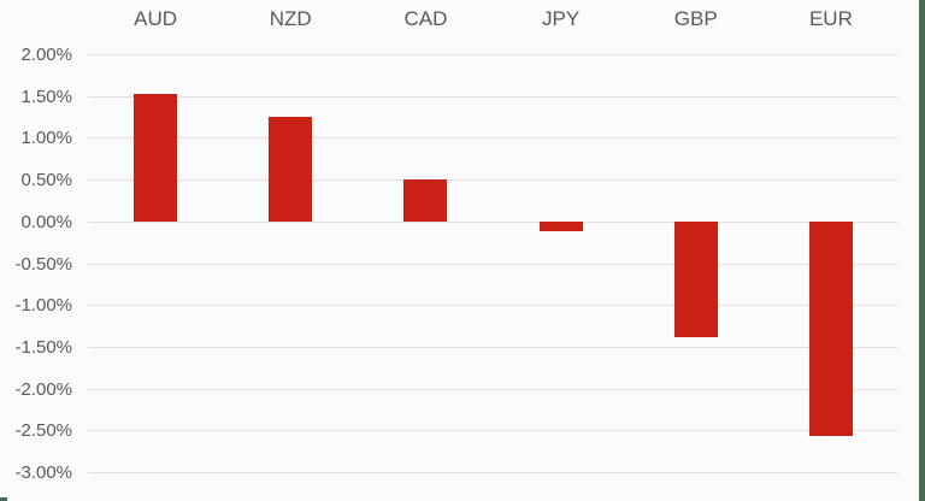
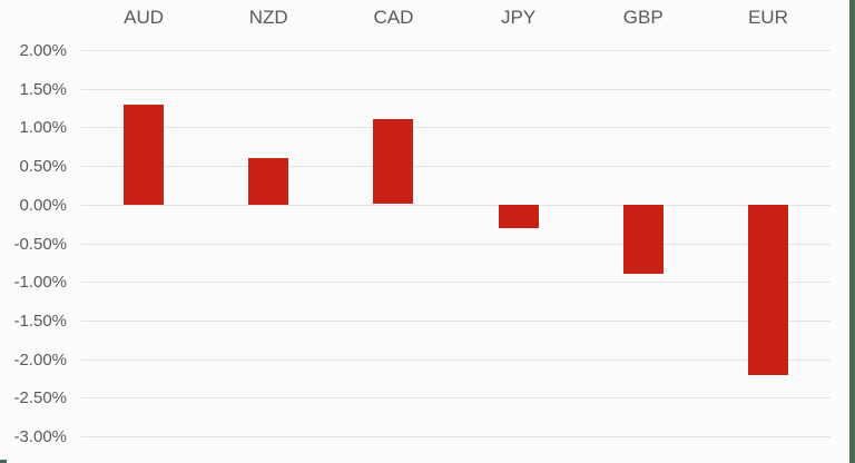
AUD: 1.5% -> 1.3%
NZD: 1.2% -> 0.6%
CAD: 0.5% -> 1.1%
JPY: -0.1% -> -0.3%
GBP: -1.4% -> -0.9%
EUR: -2.6% -> -2.2%
